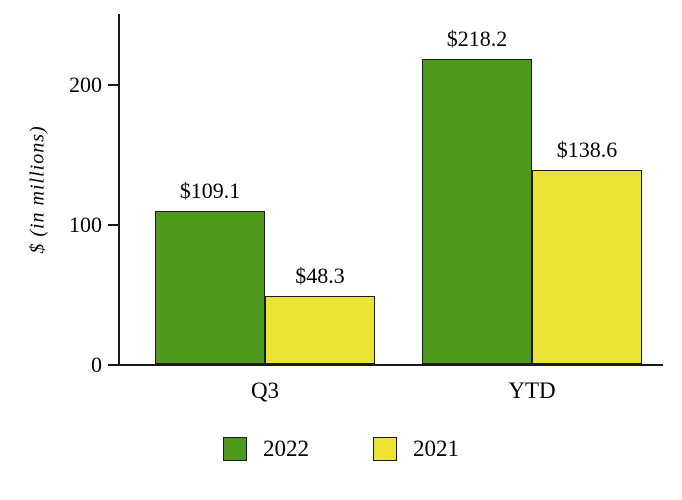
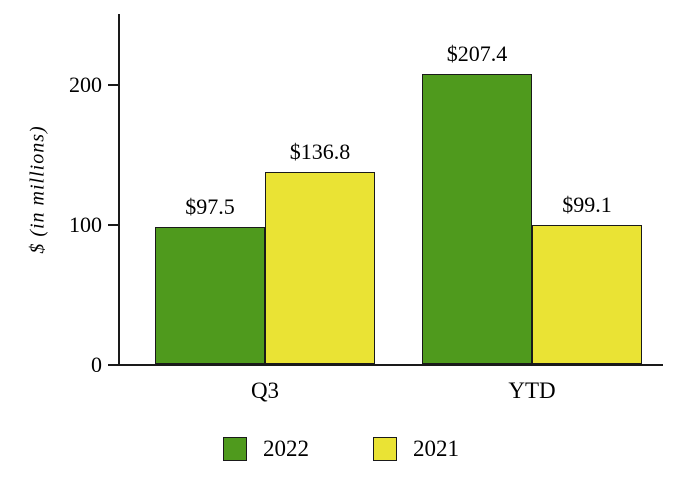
2022/Q3: $109.1 -> $97.5
2021/Q3: $48.3 -> $136.8
2022/YTD: $218.2 -> $207.4
2021/YTD: $138.6 -> $99.1
